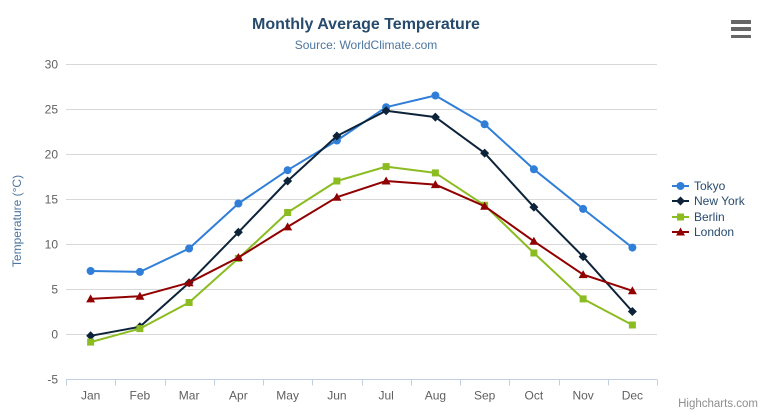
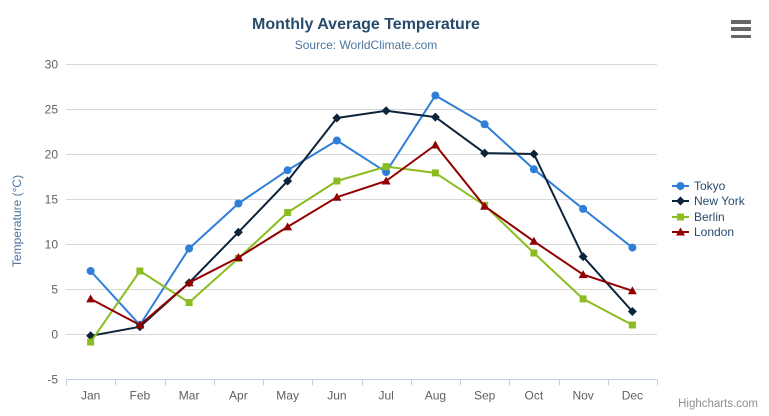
Tokyo/Feb: 7 -> 1
Berlin/Feb: 1 -> 7
London/Feb: 4 -> 1
New York/Jun: 22 -> 24
Tokyo/Jul: 25 -> 18
London/Aug: 17 -> 21
New York/Oct: 14 -> 20
